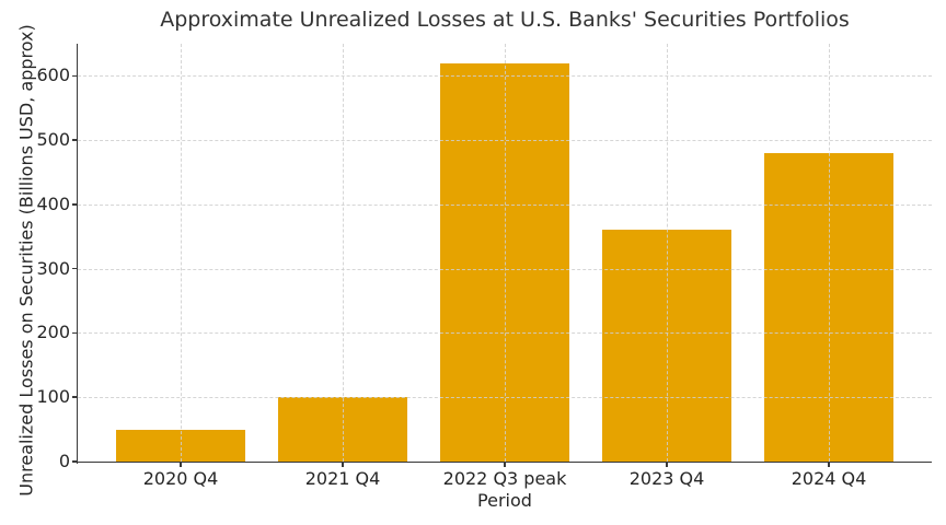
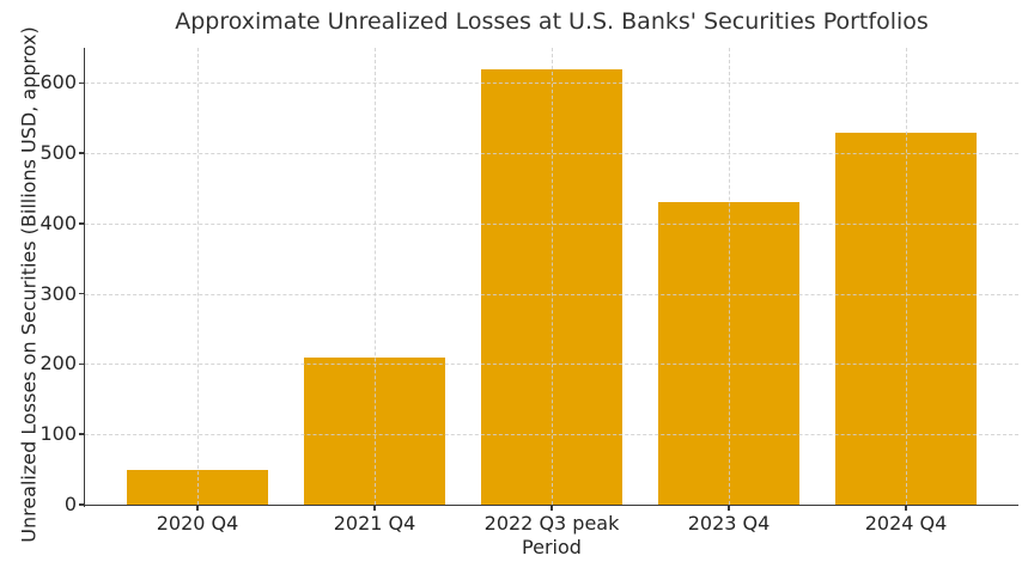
2021 Q4: 100 -> 210
2023 Q4: 360 -> 430
2024 Q4: 480 -> 530
